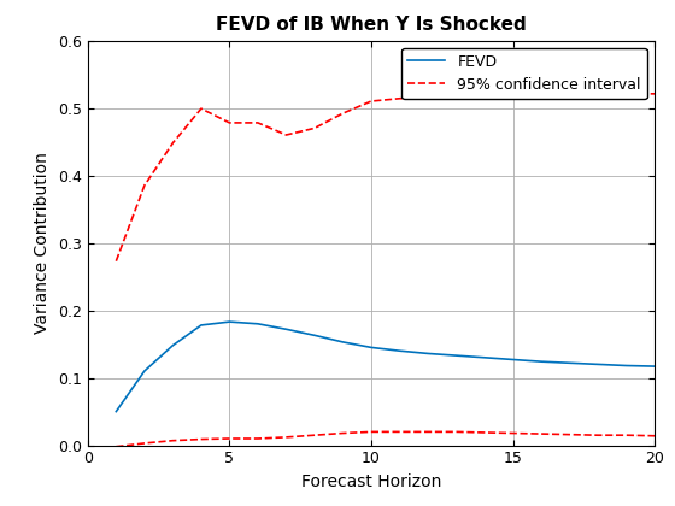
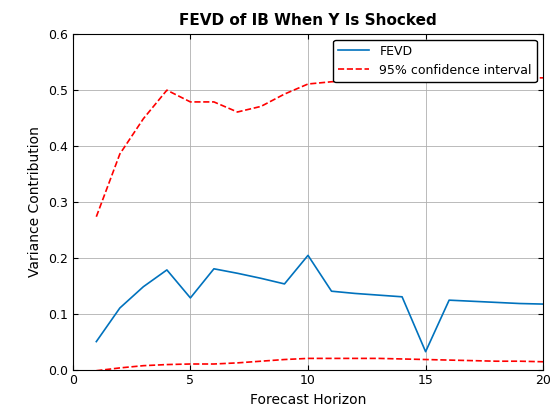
FEVD/5: 0.183 -> 0.128
FEVD/10: 0.145 -> 0.204
FEVD/15: 0.127 -> 0.032
